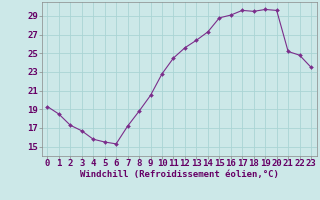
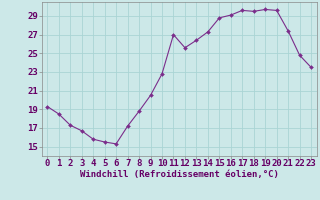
11: 24.5 -> 27.0
21: 25.2 -> 27.4
